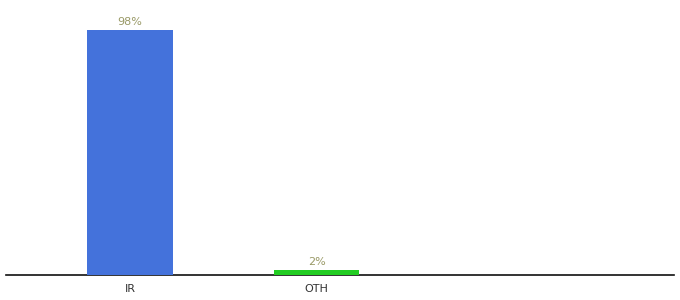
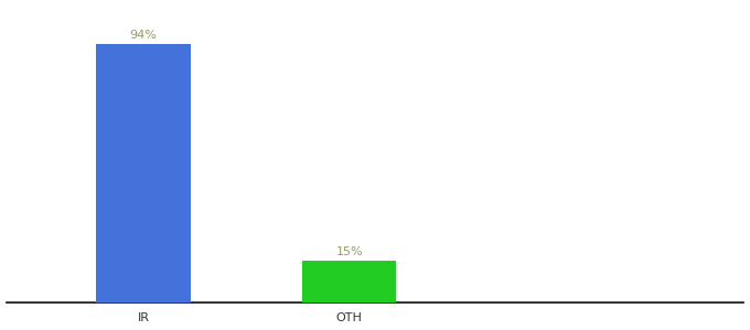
IR: 98% -> 94%
OTH: 2% -> 15%
